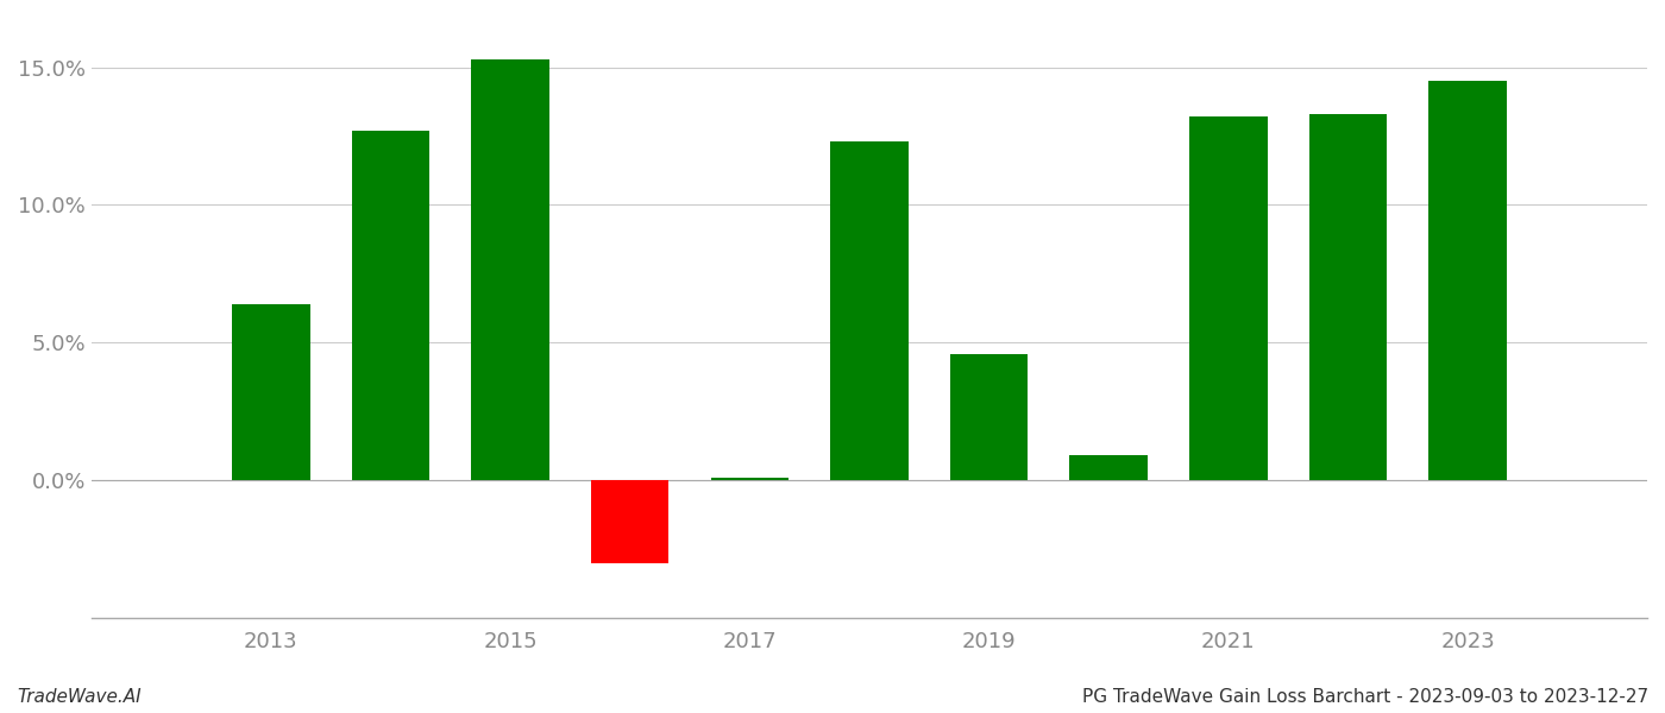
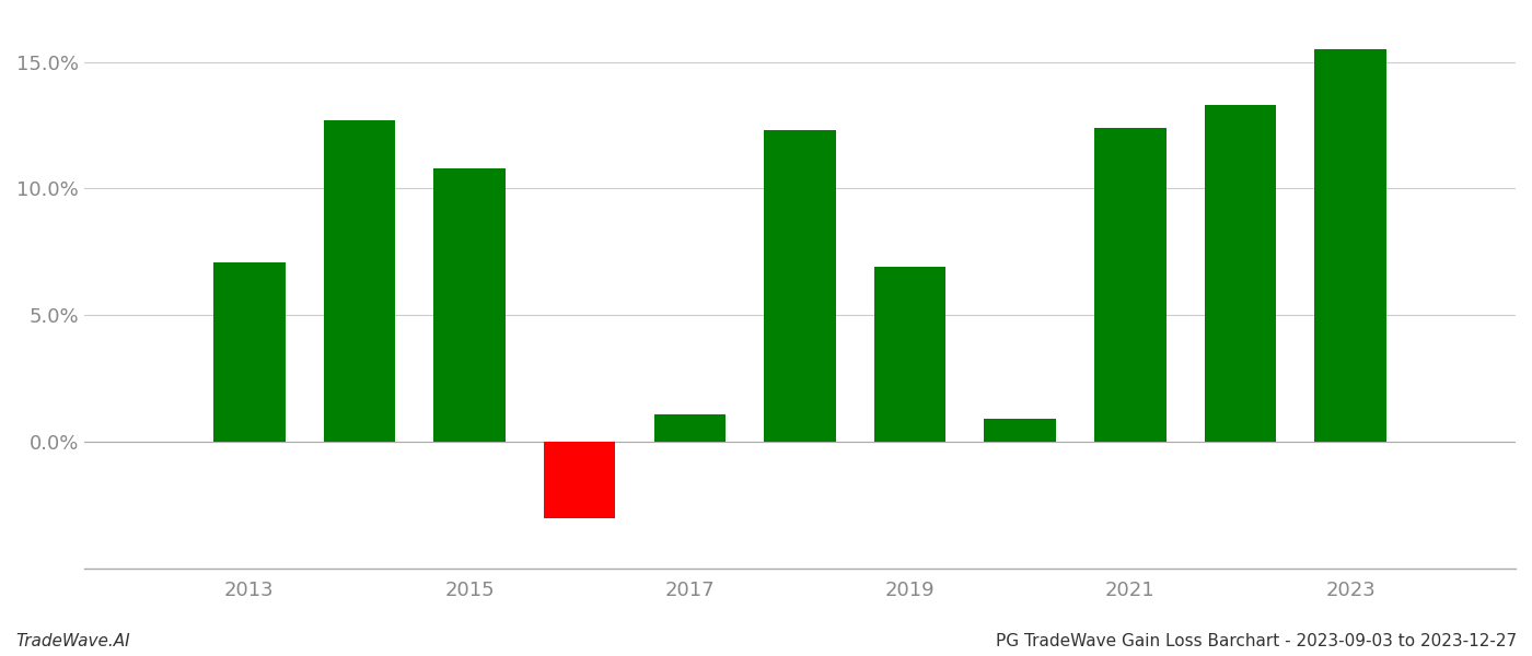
2013: 6.4% -> 7.1%
2015: 15.3% -> 10.8%
2017: 0.1% -> 1.1%
2019: 4.6% -> 6.9%
2021: 13.2% -> 12.4%
2023: 14.5% -> 15.5%
